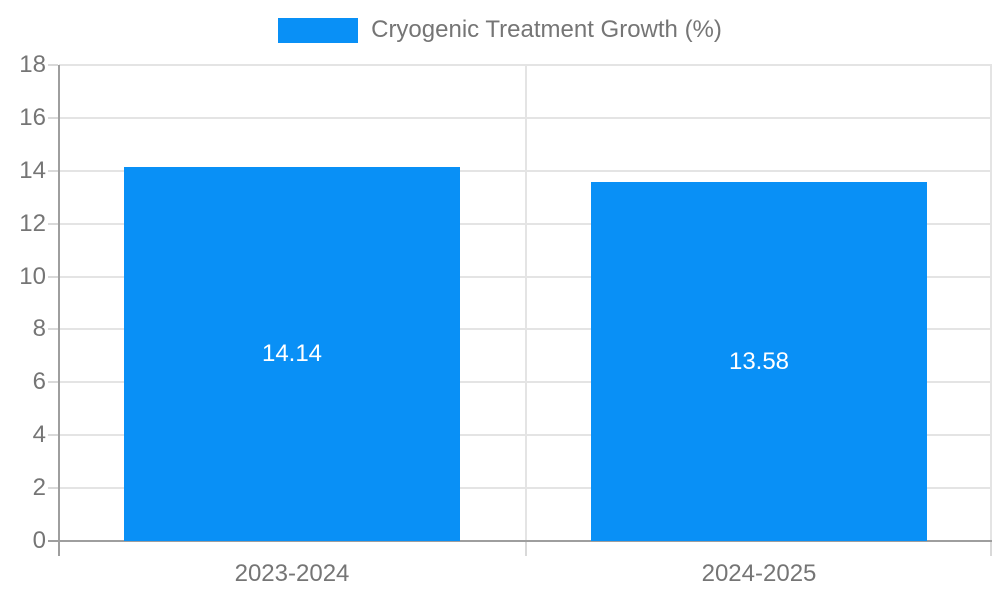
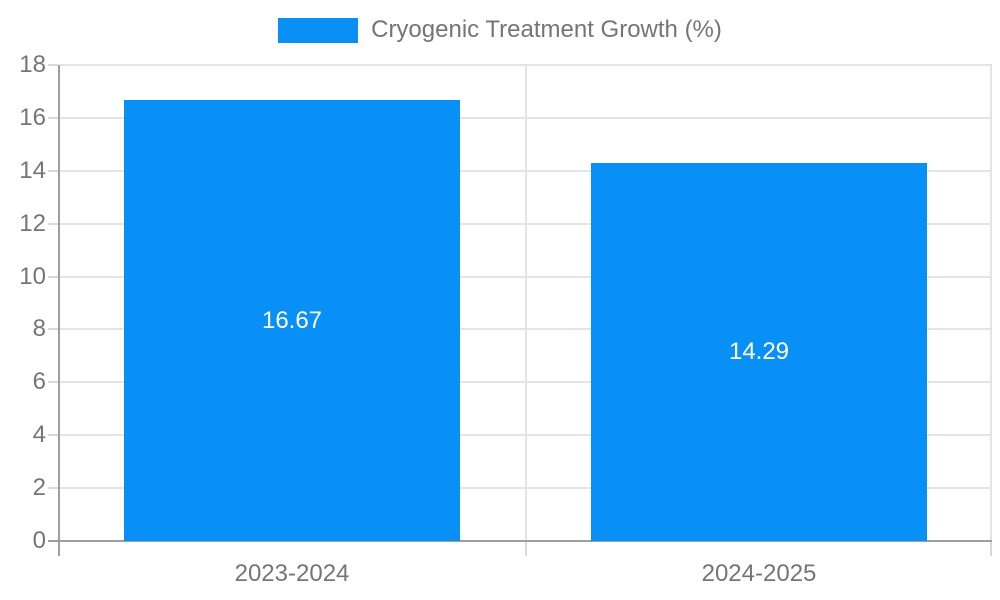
2023-2024: 14.14 -> 16.67
2024-2025: 13.58 -> 14.29
